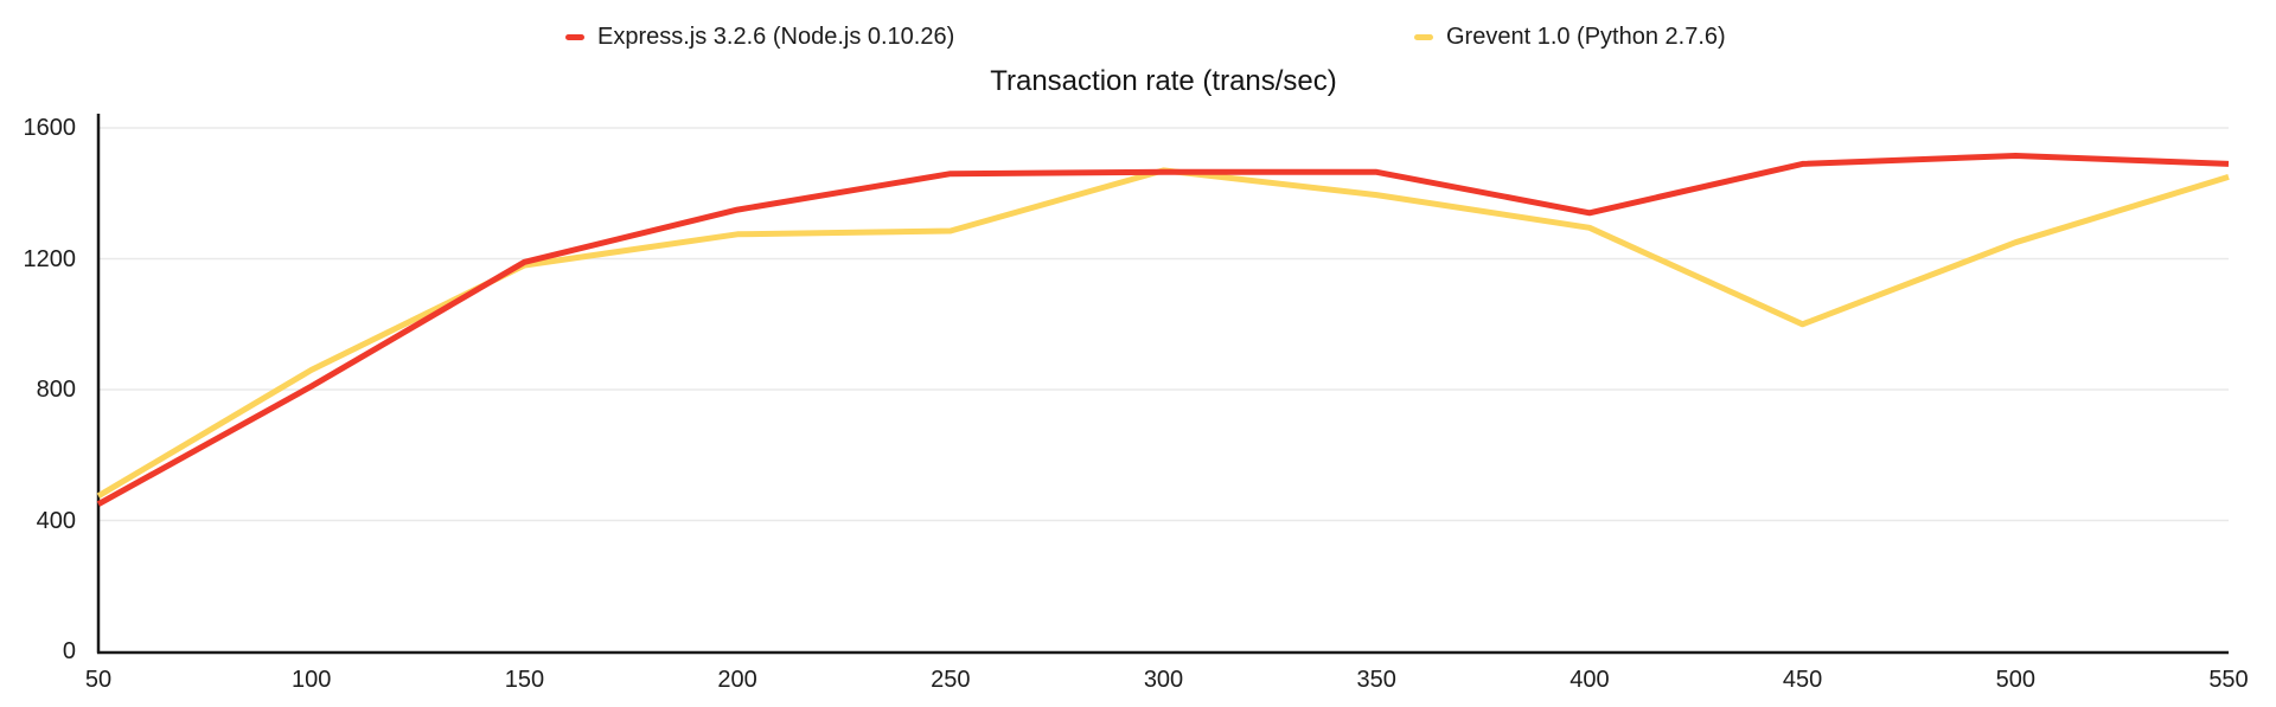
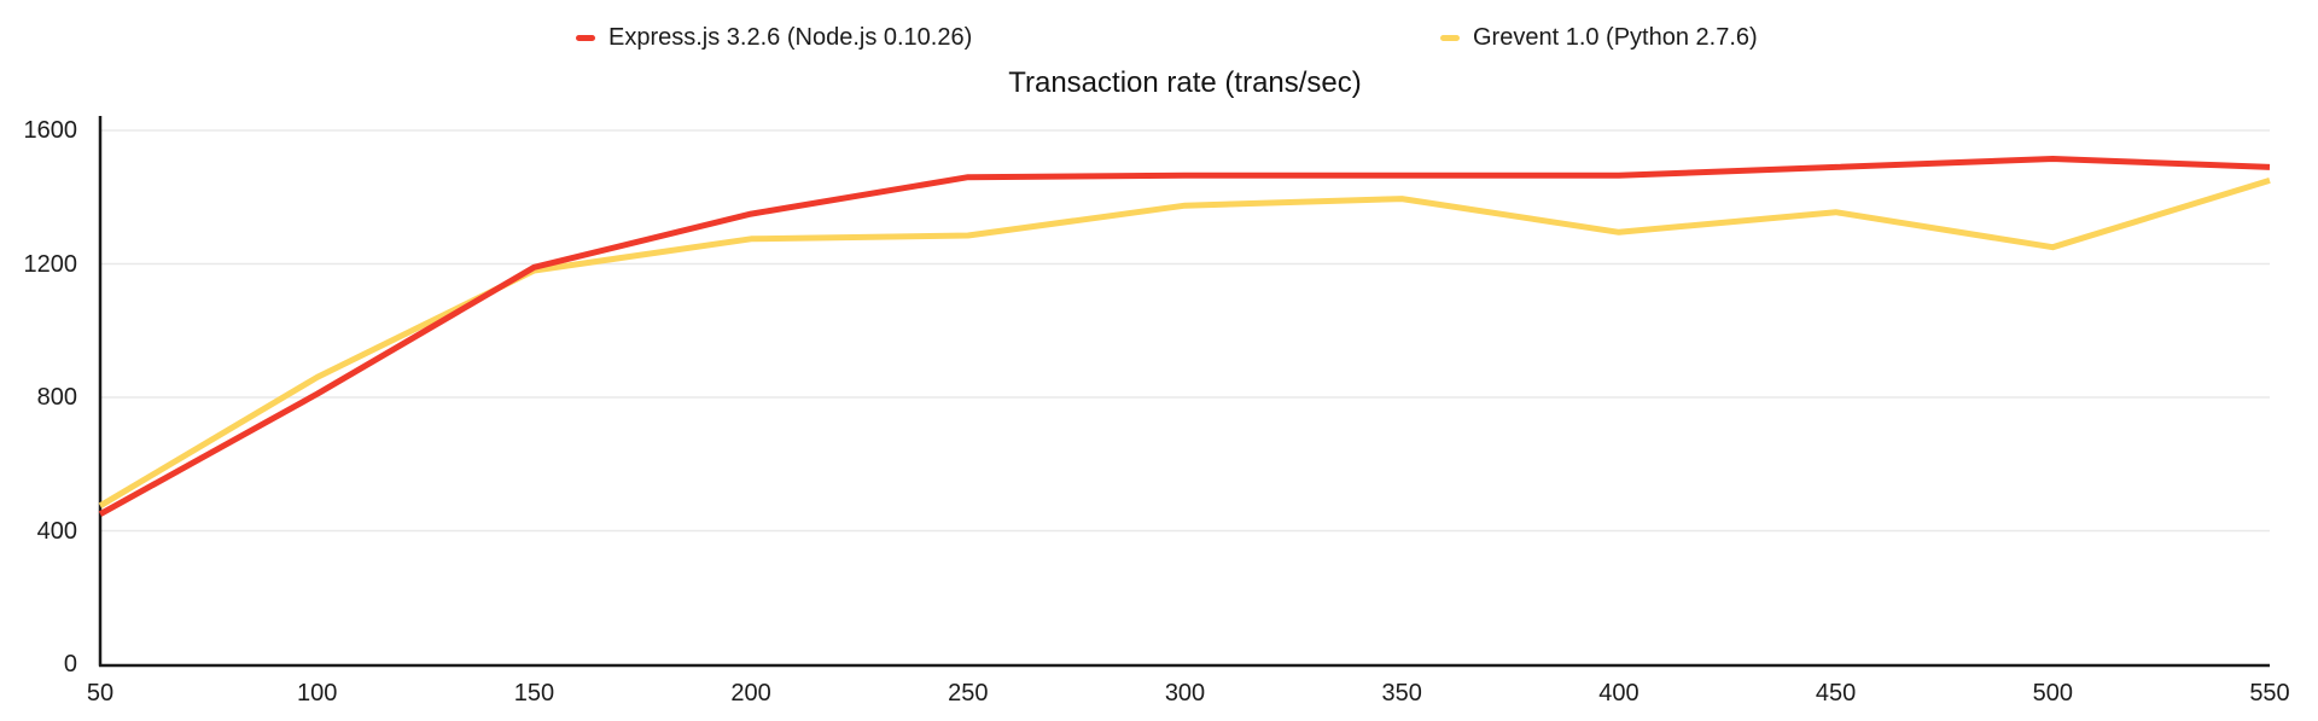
Grevent 1.0 (Python 2.7.6)/300: 1470 -> 1380
Express.js 3.2.6 (Node.js 0.10.26)/400: 1340 -> 1460
Grevent 1.0 (Python 2.7.6)/450: 1000 -> 1360
